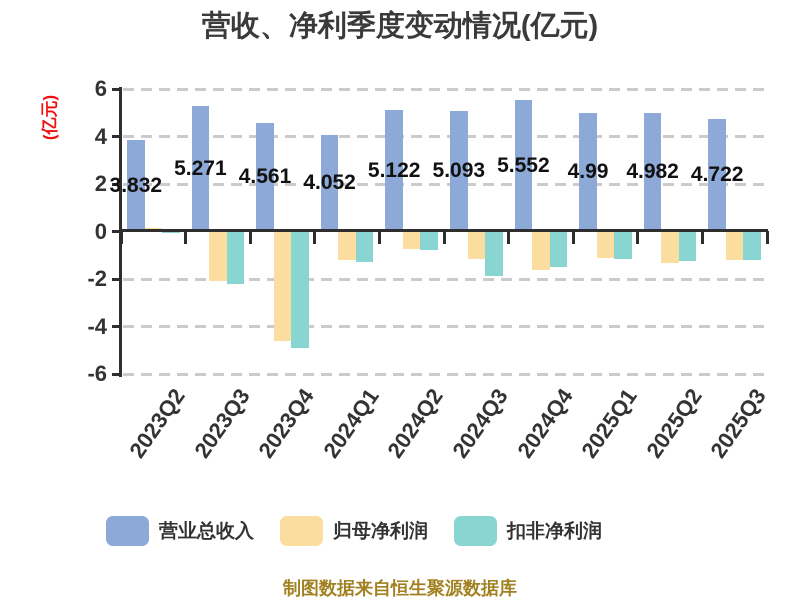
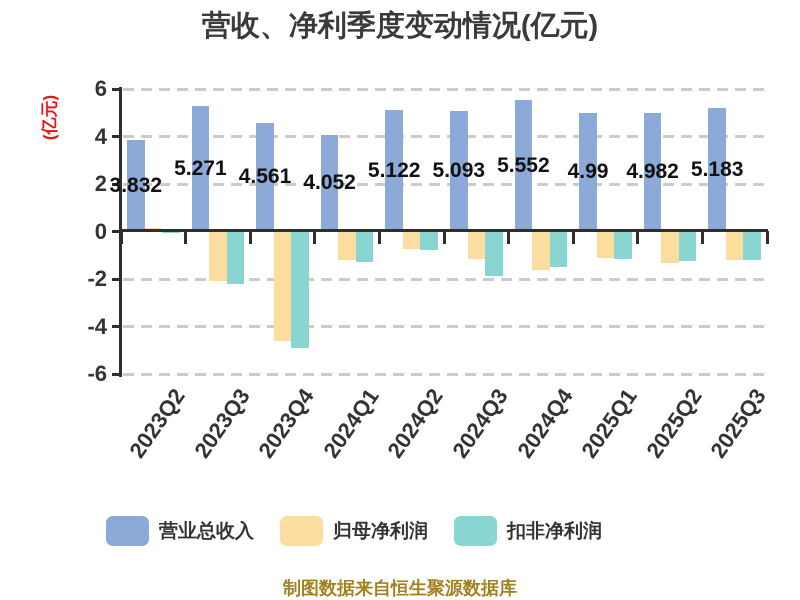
营业总收入/2025Q3: 4.722 -> 5.183
